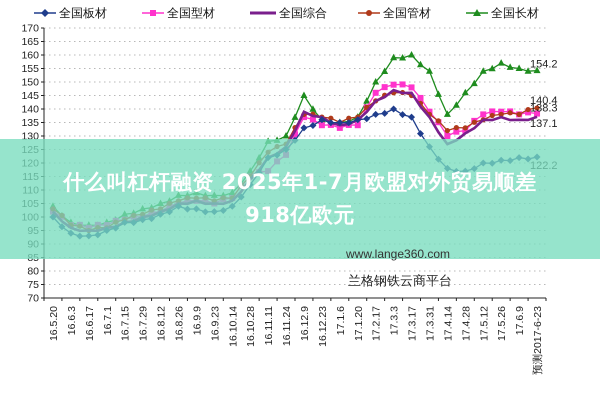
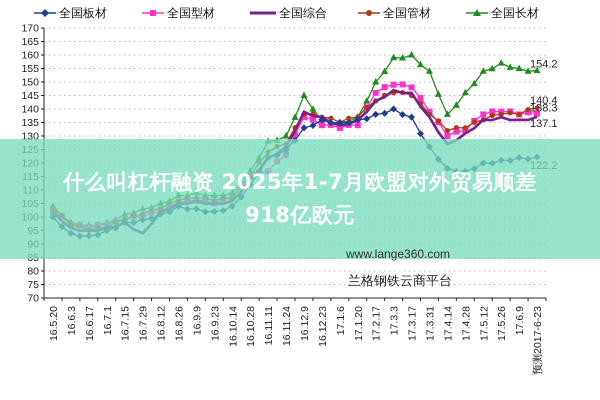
全国综合/16.7.29: 100 -> 94
